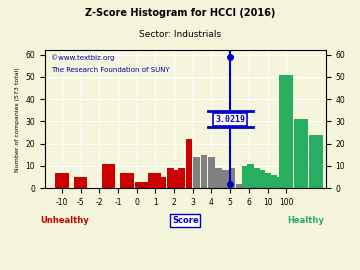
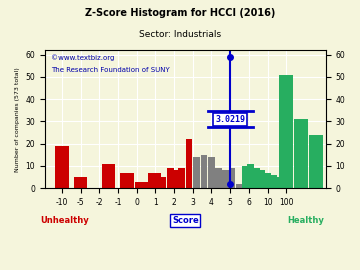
-10: 7 -> 19
